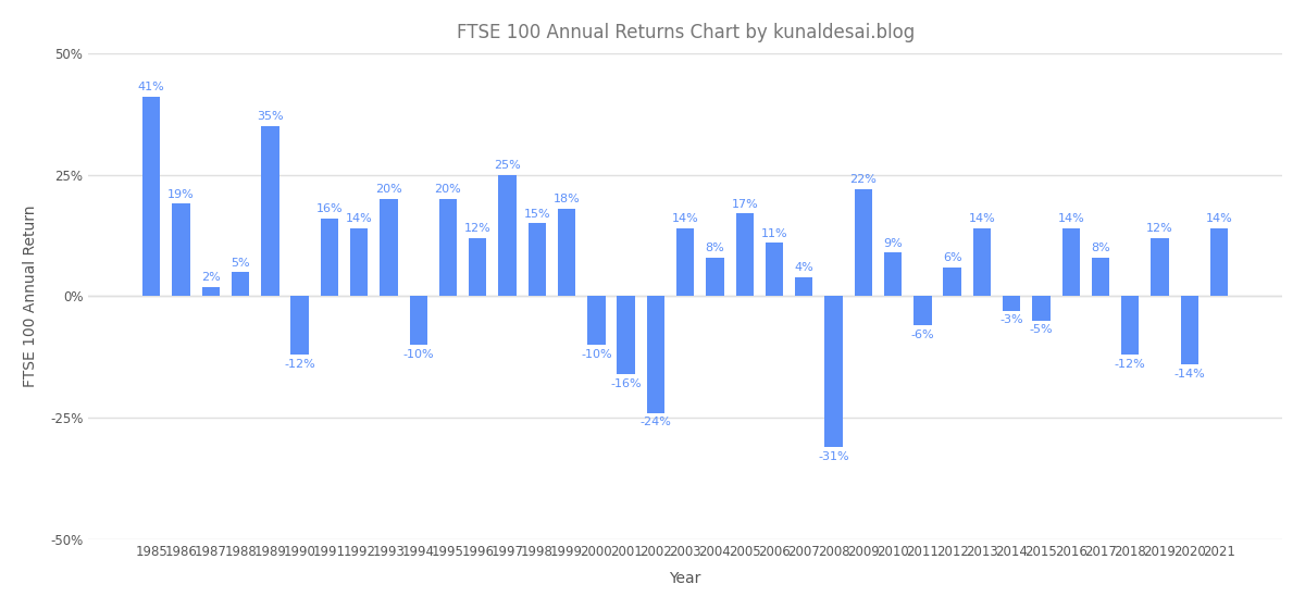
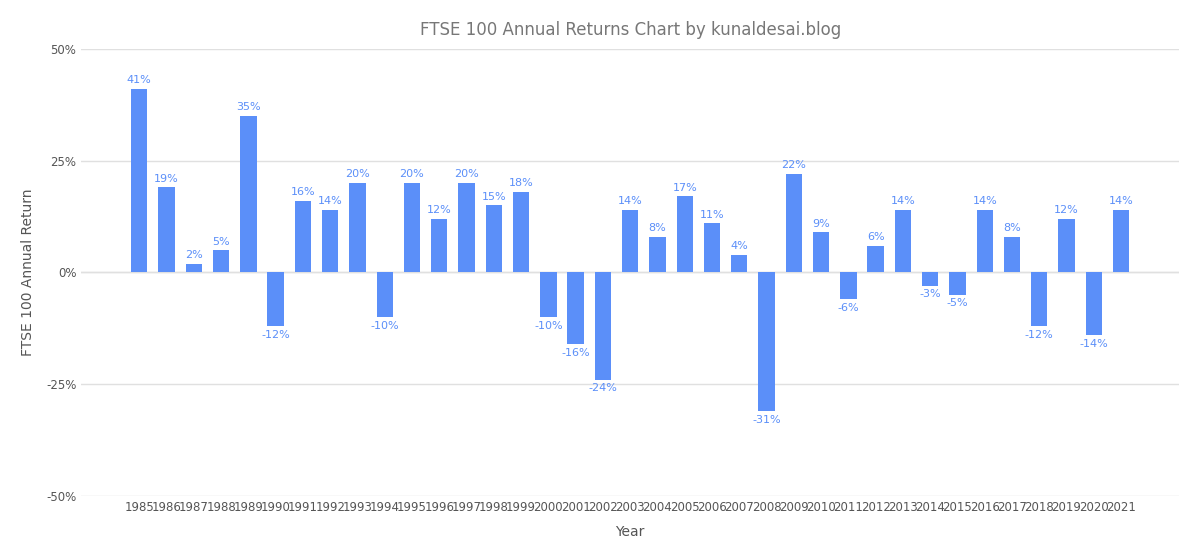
1997: 25% -> 20%
